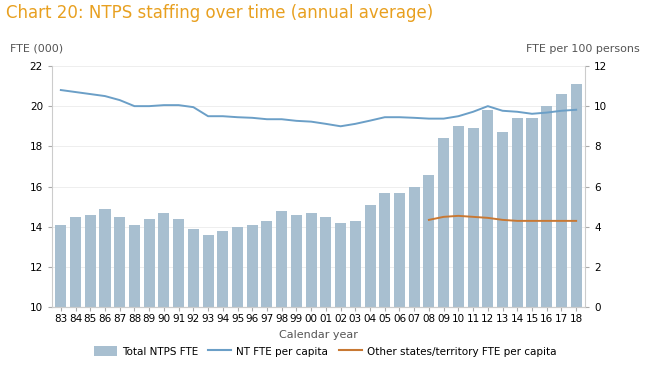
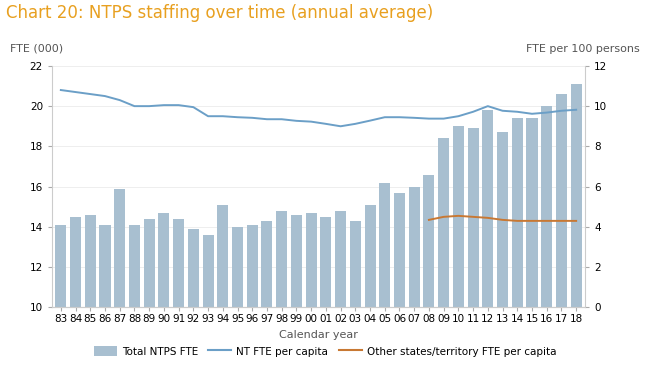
Total NTPS FTE/86: 14.9 -> 14.1
Total NTPS FTE/87: 14.5 -> 15.9
Total NTPS FTE/94: 13.8 -> 15.1
Total NTPS FTE/02: 14.2 -> 14.8
Total NTPS FTE/05: 15.7 -> 16.2
